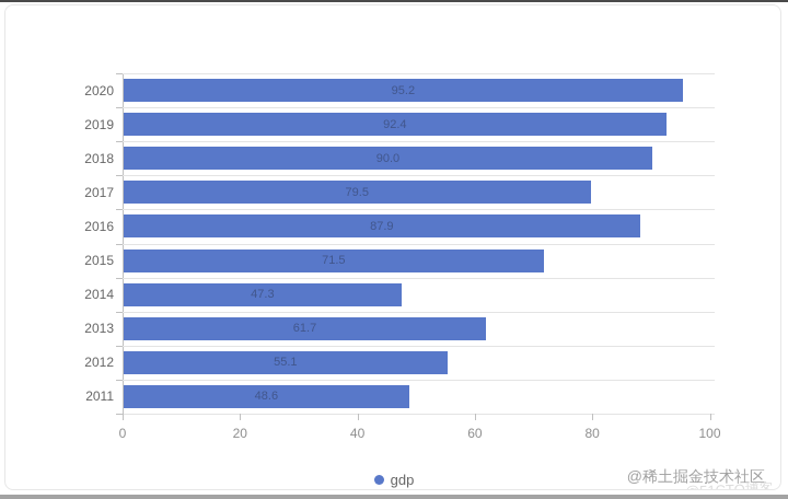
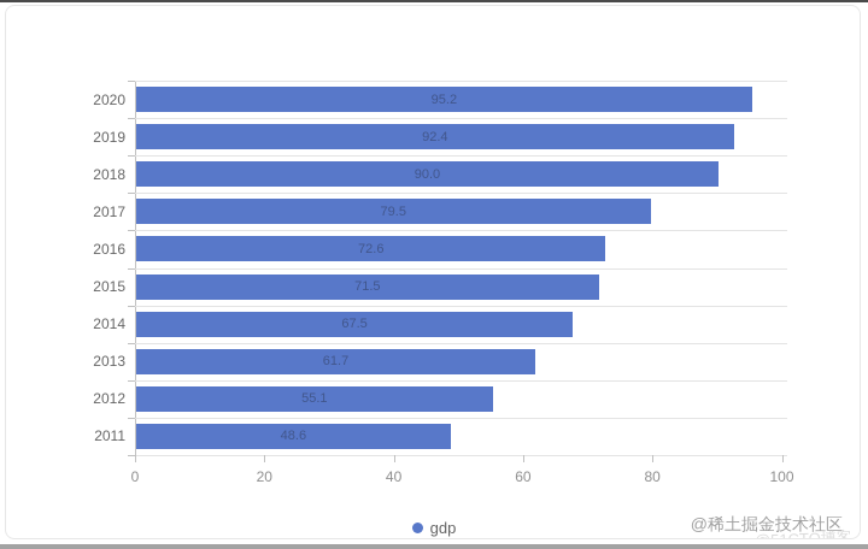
2016: 87.9 -> 72.6
2014: 47.3 -> 67.5
